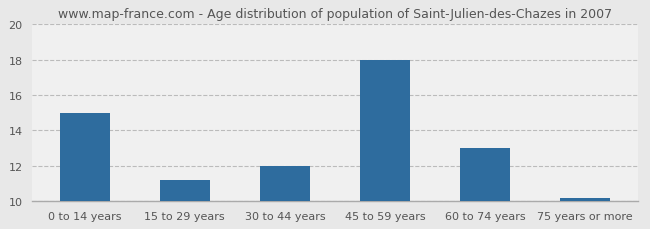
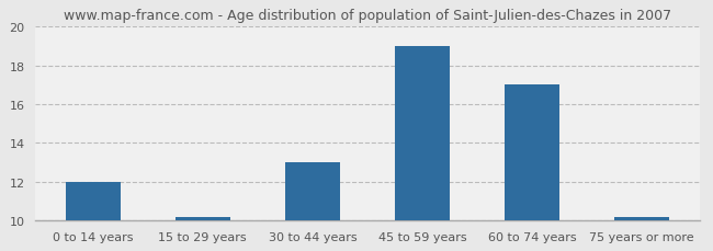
0 to 14 years: 15.0 -> 12.0
15 to 29 years: 11.2 -> 10.2
30 to 44 years: 12.0 -> 13.0
45 to 59 years: 18.0 -> 19.0
60 to 74 years: 13.0 -> 17.0
